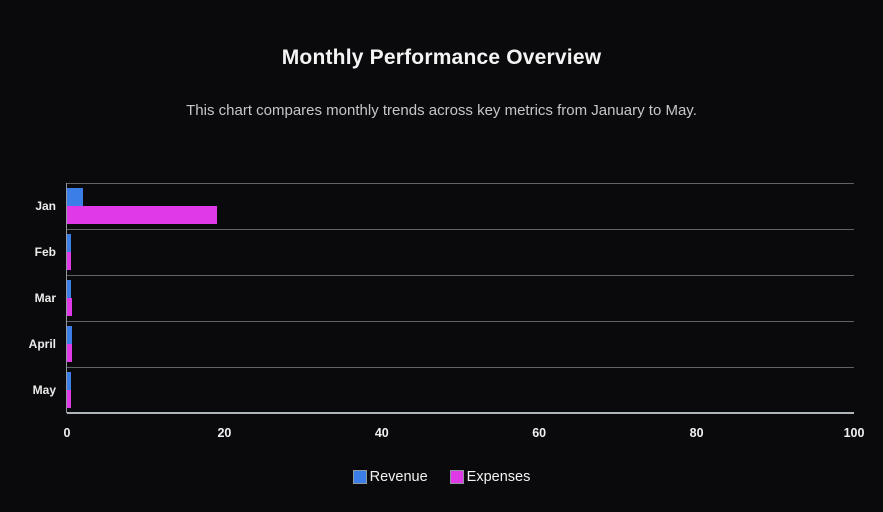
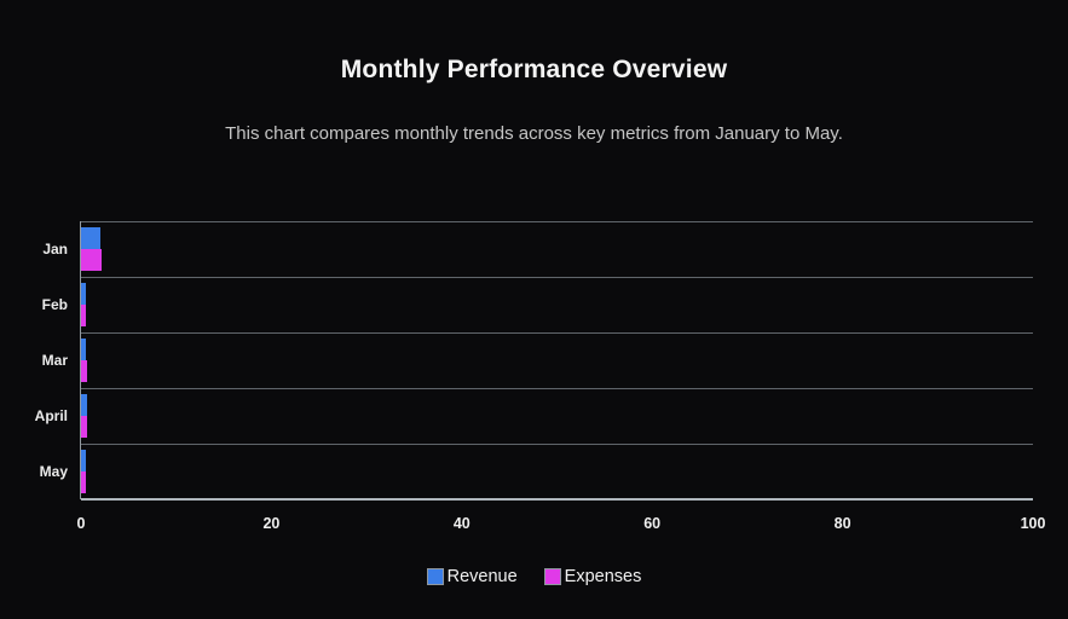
Expenses/Jan: 19 -> 2
